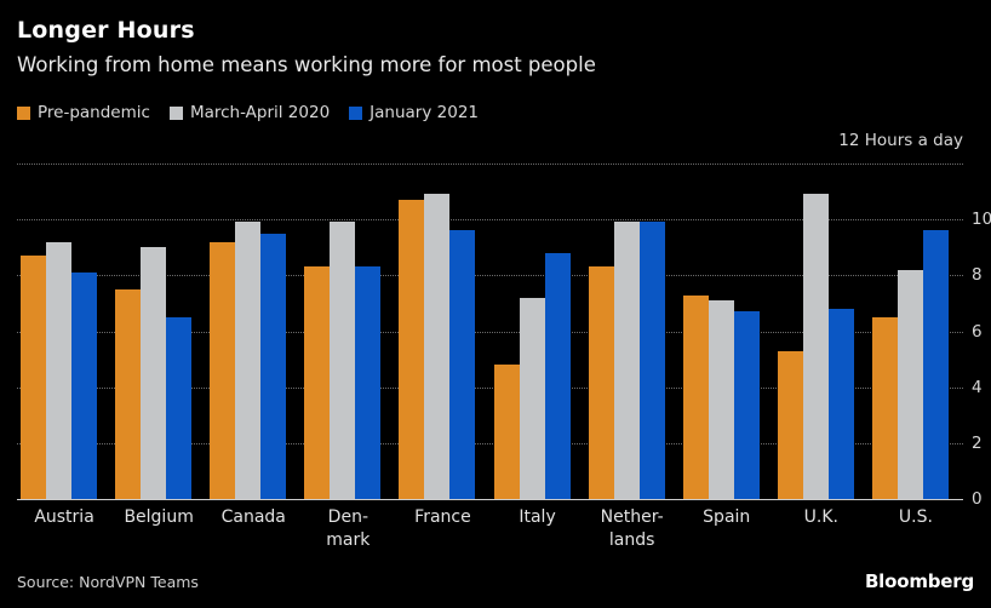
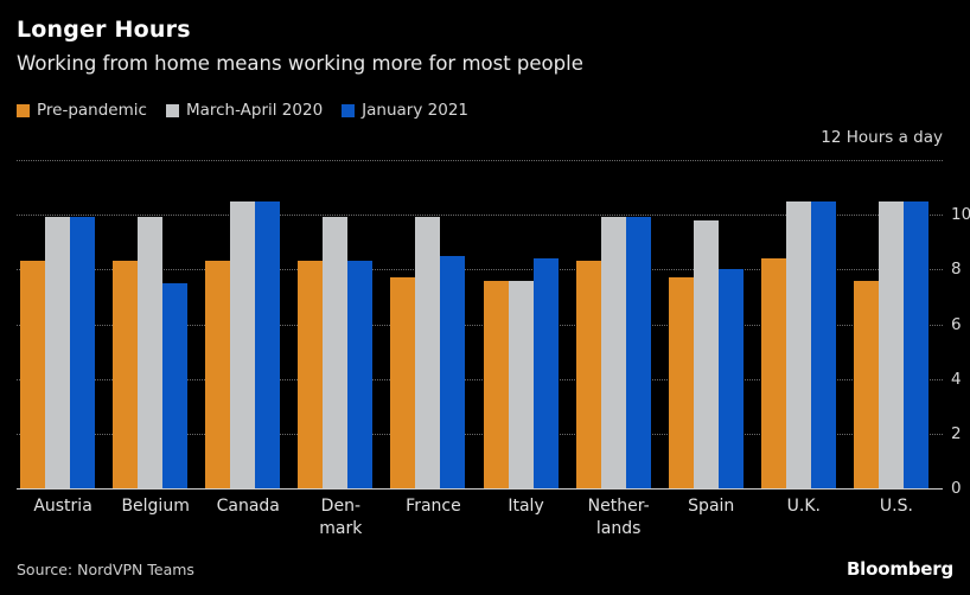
Pre-pandemic/Austria: 8.7 -> 8.3
March-April 2020/Austria: 9.2 -> 9.9
January 2021/Austria: 8.1 -> 9.9
Pre-pandemic/Belgium: 7.5 -> 8.3
March-April 2020/Belgium: 9.0 -> 9.9
January 2021/Belgium: 6.5 -> 7.5
Pre-pandemic/Canada: 9.2 -> 8.3
March-April 2020/Canada: 9.9 -> 10.5
January 2021/Canada: 9.5 -> 10.5
Pre-pandemic/France: 10.7 -> 7.7
March-April 2020/France: 10.9 -> 9.9
January 2021/France: 9.6 -> 8.5
Pre-pandemic/Italy: 4.8 -> 7.6
March-April 2020/Italy: 7.2 -> 7.6
January 2021/Italy: 8.8 -> 8.4
Pre-pandemic/Spain: 7.3 -> 7.7
March-April 2020/Spain: 7.1 -> 9.8
January 2021/Spain: 6.7 -> 8.0
Pre-pandemic/U.K.: 5.3 -> 8.4
March-April 2020/U.K.: 10.9 -> 10.5
January 2021/U.K.: 6.8 -> 10.5
Pre-pandemic/U.S.: 6.5 -> 7.6
March-April 2020/U.S.: 8.2 -> 10.5
January 2021/U.S.: 9.6 -> 10.5
